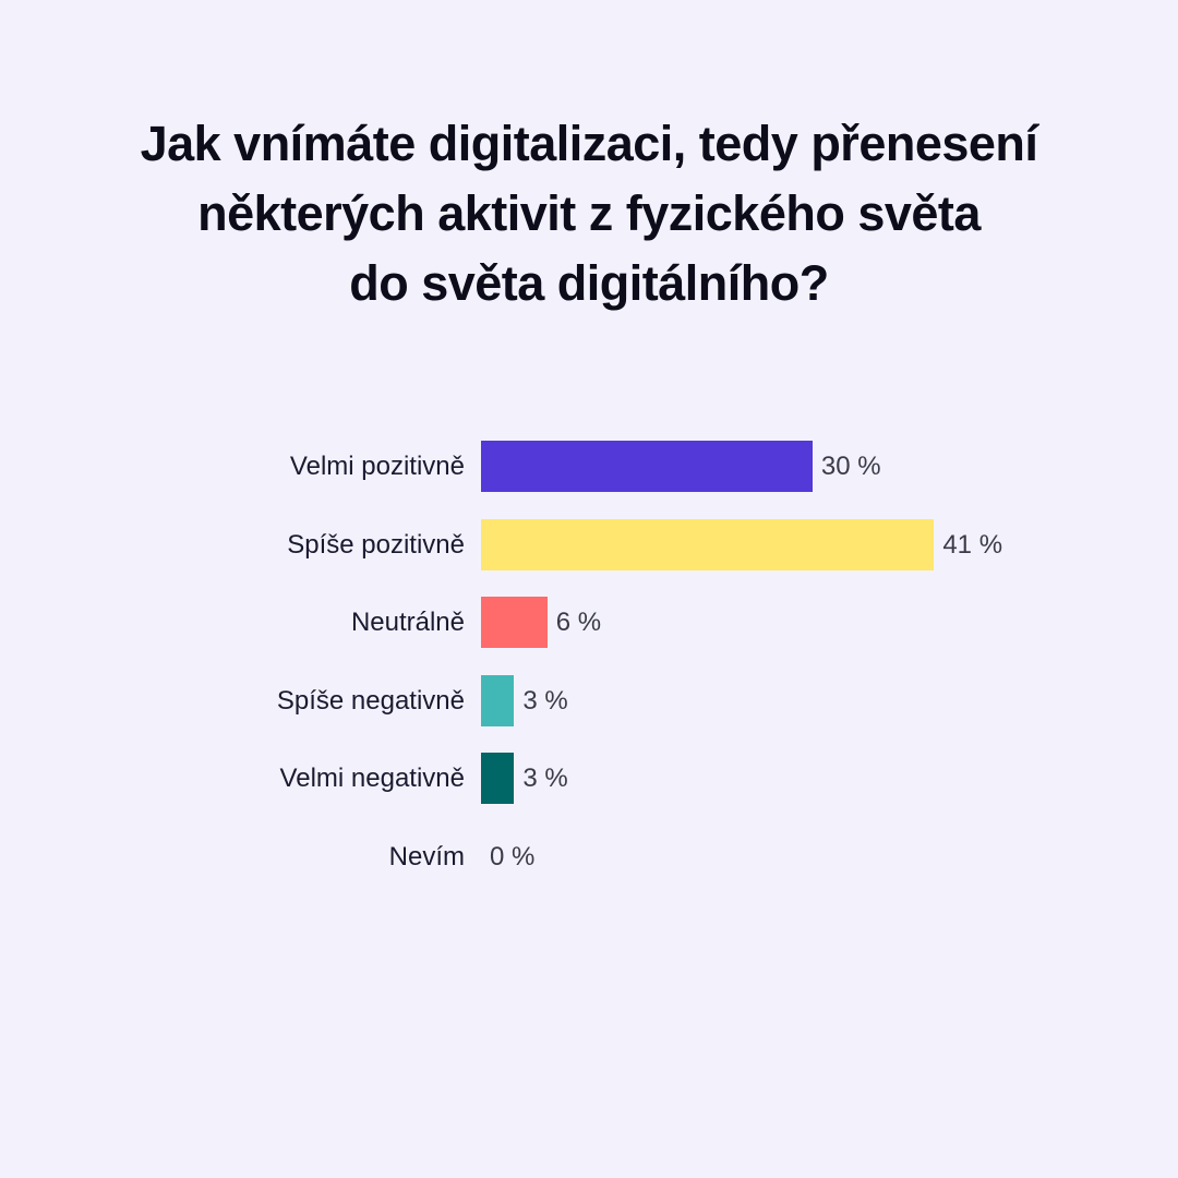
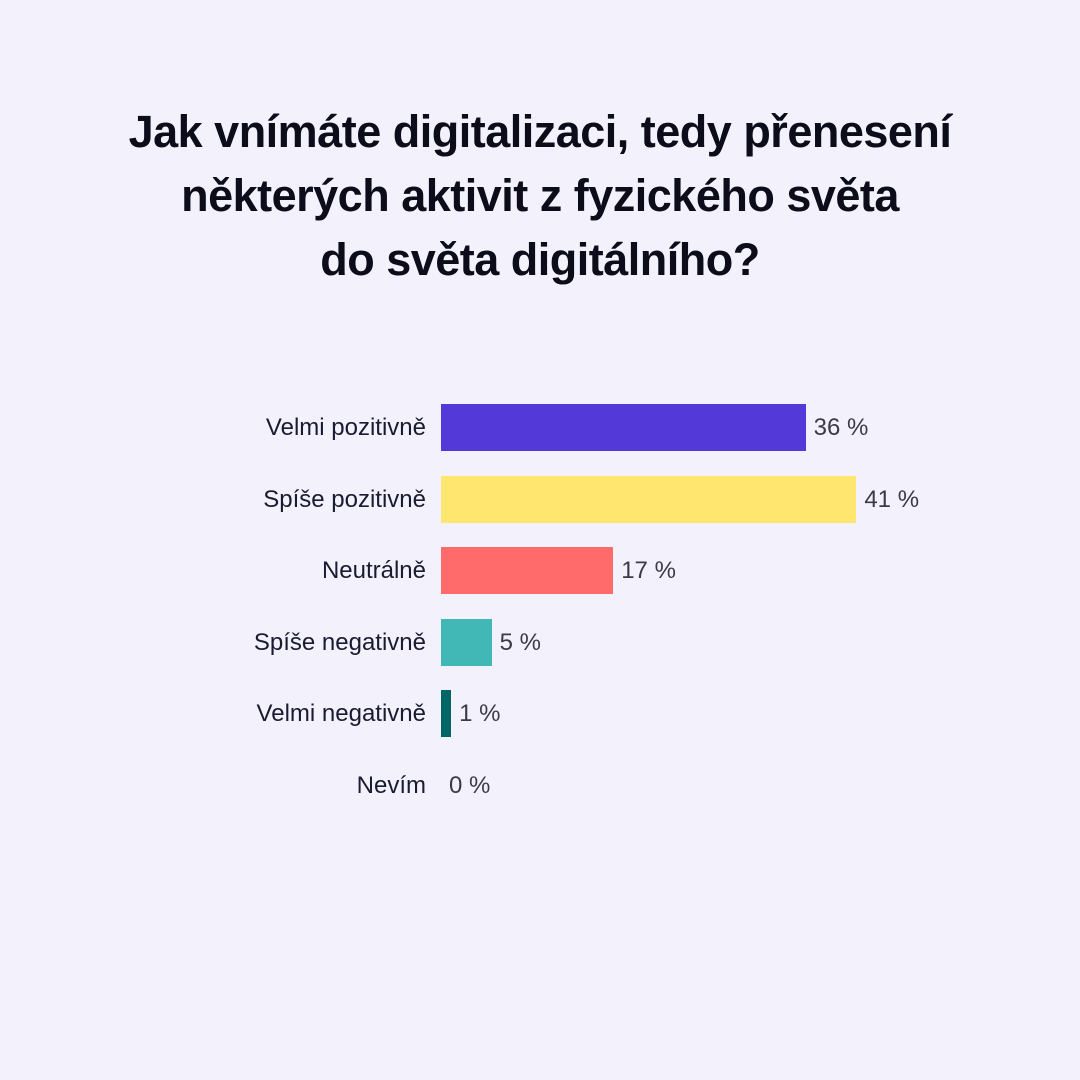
Velmi pozitivně: 30 -> 36
Neutrálně: 6 -> 17
Spíše negativně: 3 -> 5
Velmi negativně: 3 -> 1
